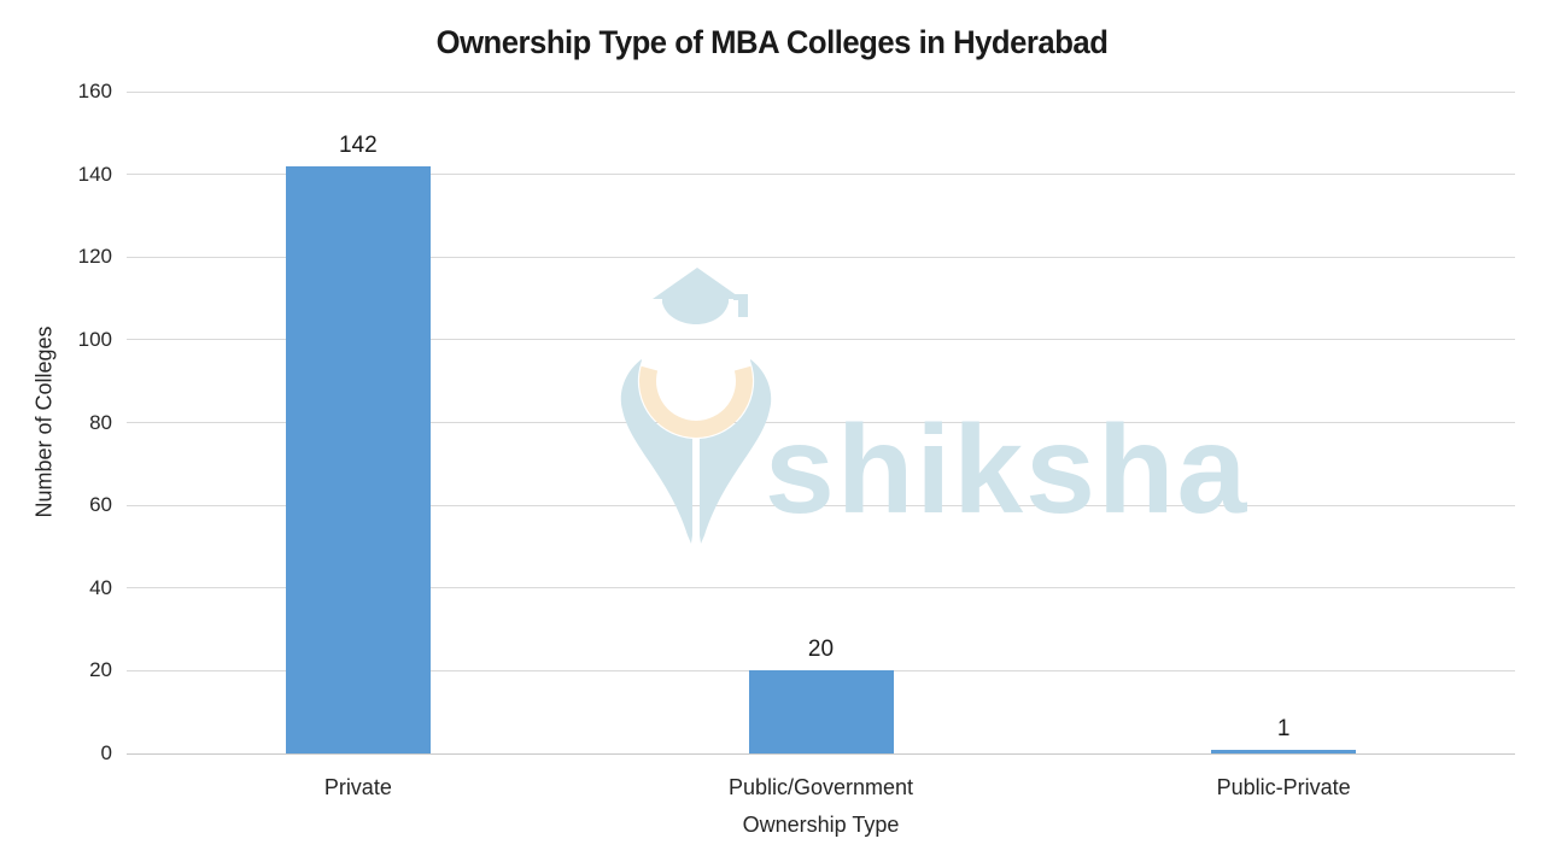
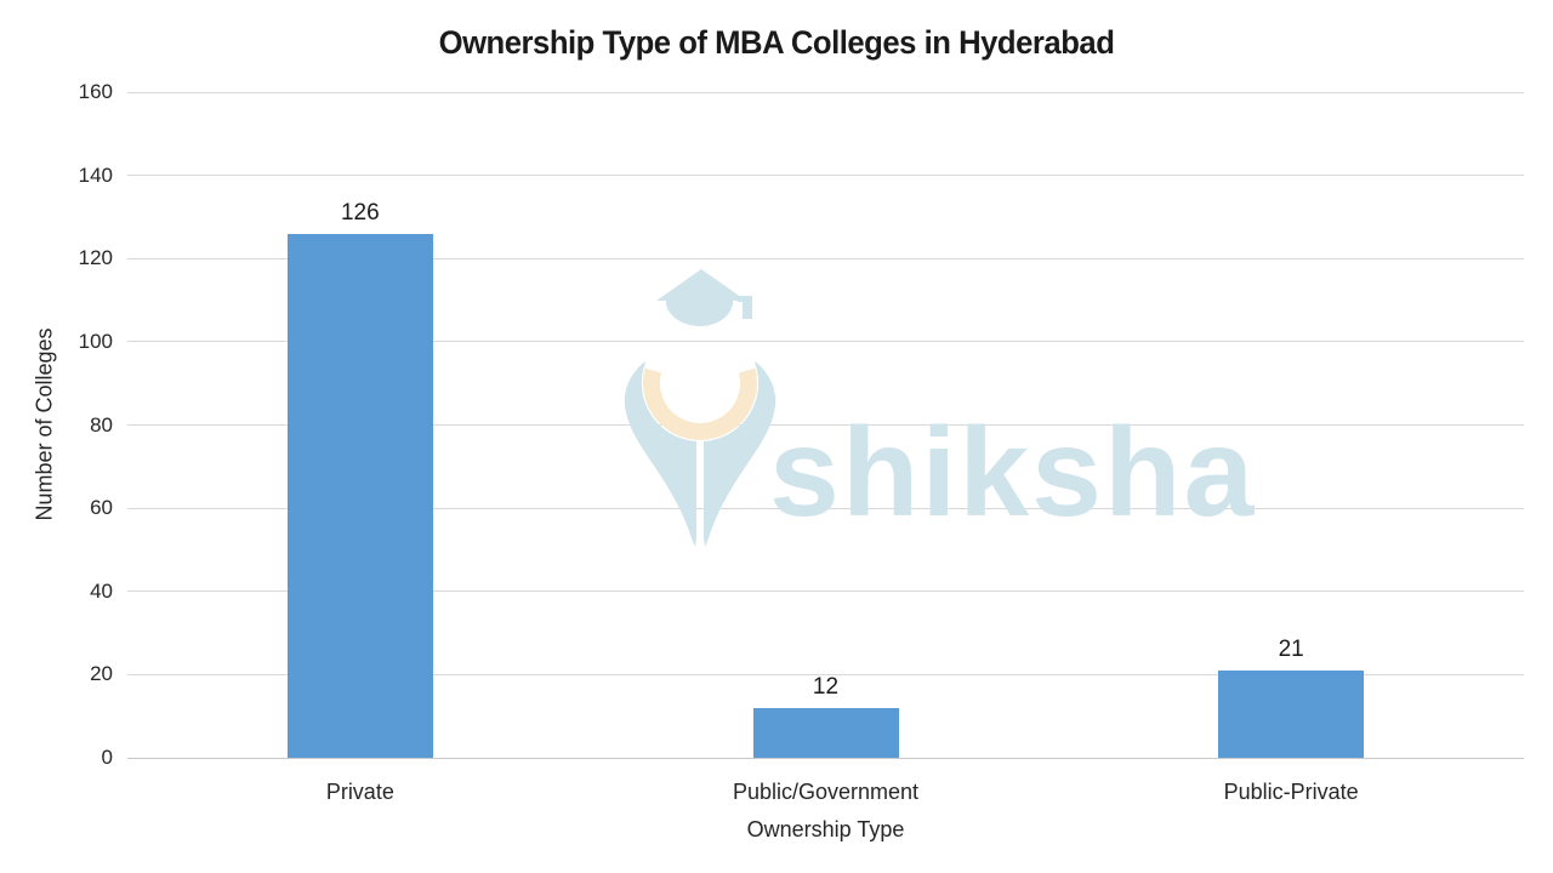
Private: 142 -> 126
Public/Government: 20 -> 12
Public-Private: 1 -> 21
